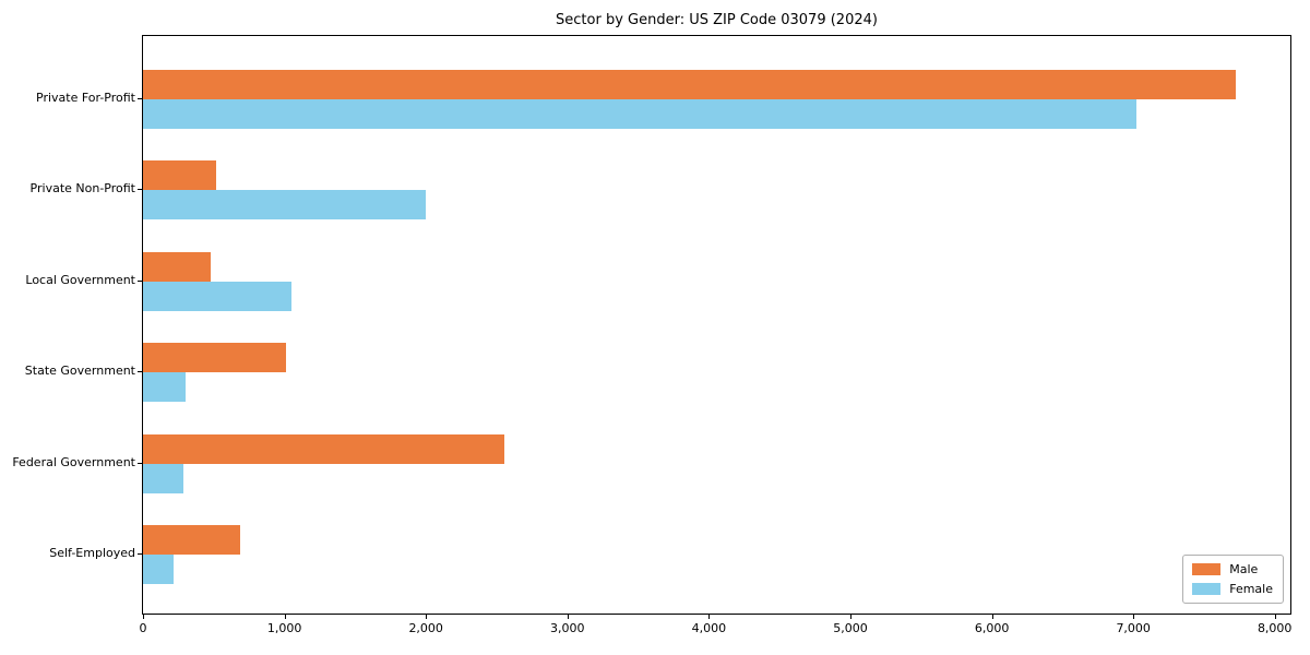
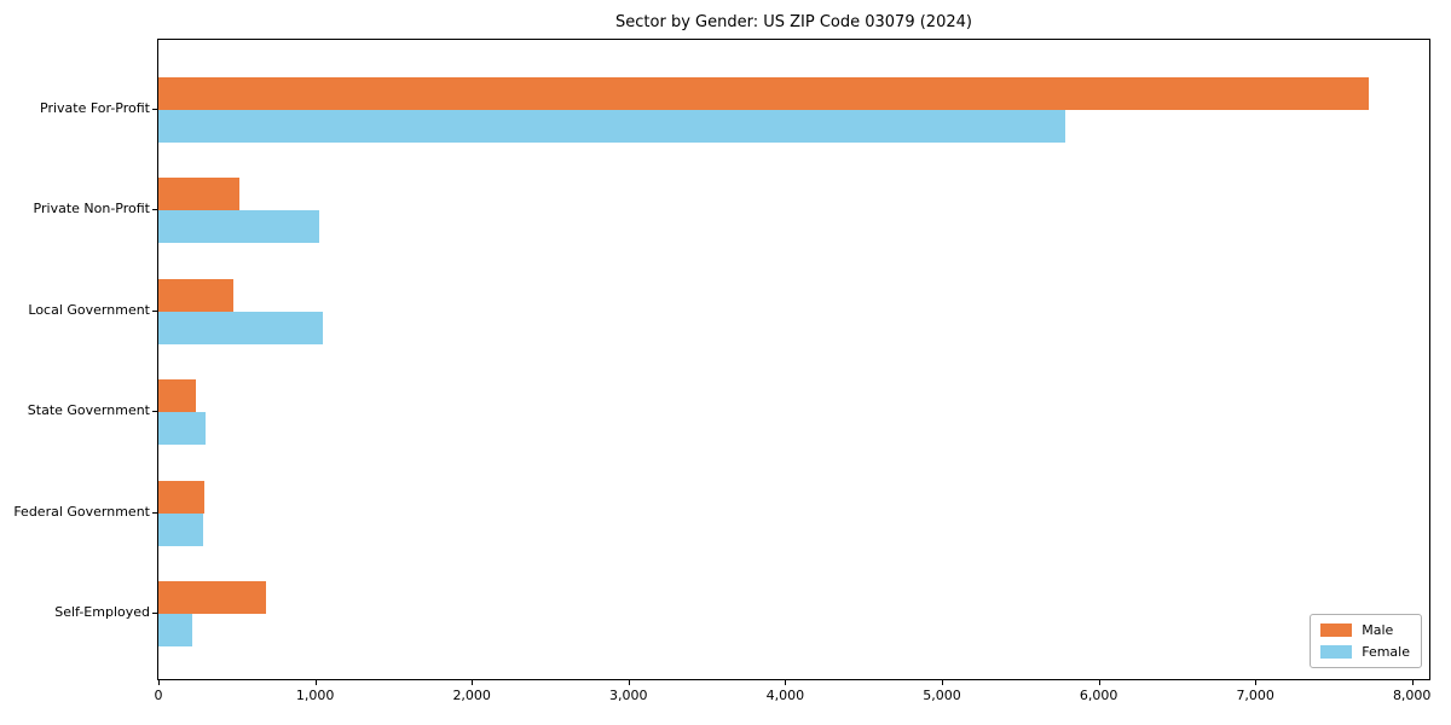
Female/Private For-Profit: 7020 -> 5790
Female/Private Non-Profit: 2000 -> 1020
Male/State Government: 1010 -> 240
Male/Federal Government: 2550 -> 290
